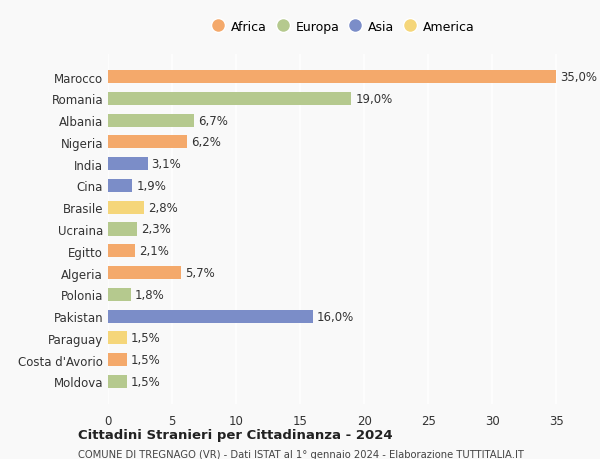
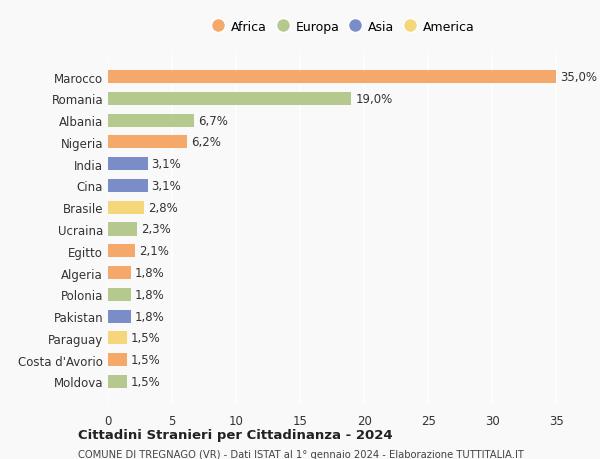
Cina: 1,9% -> 3,1%
Algeria: 5,7% -> 1,8%
Pakistan: 16,0% -> 1,8%
